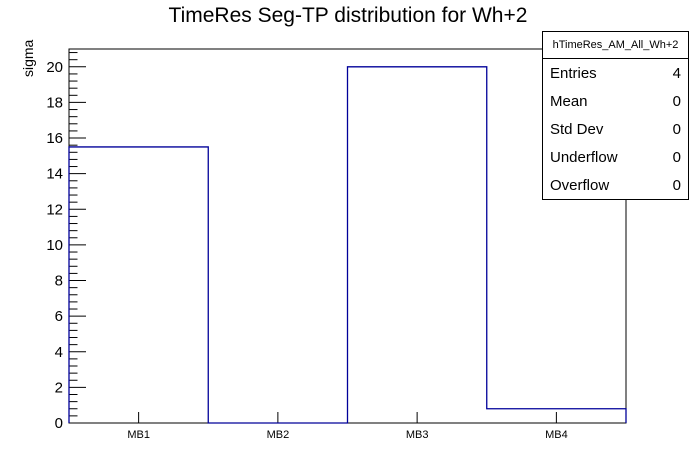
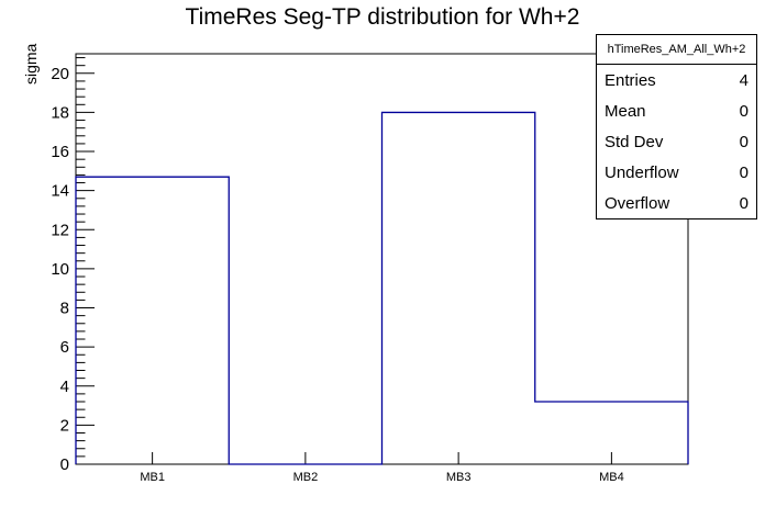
MB1: 15.5 -> 14.7
MB3: 20.0 -> 18.0
MB4: 0.8 -> 3.2
